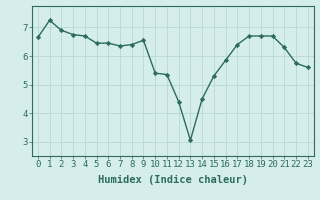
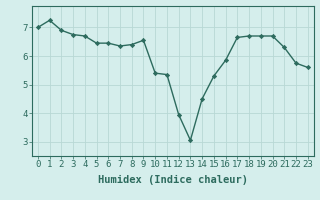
0: 6.65 -> 7.00
12: 4.40 -> 3.95
17: 6.40 -> 6.65
